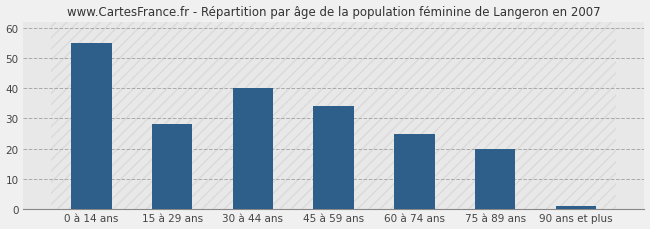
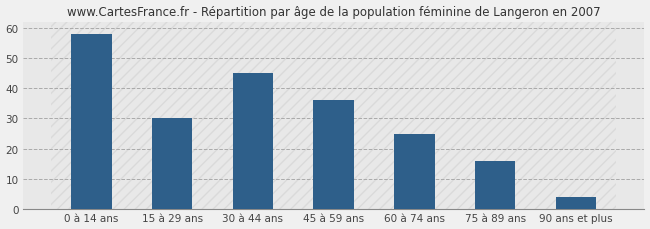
0 à 14 ans: 55 -> 58
15 à 29 ans: 28 -> 30
30 à 44 ans: 40 -> 45
45 à 59 ans: 34 -> 36
75 à 89 ans: 20 -> 16
90 ans et plus: 1 -> 4
